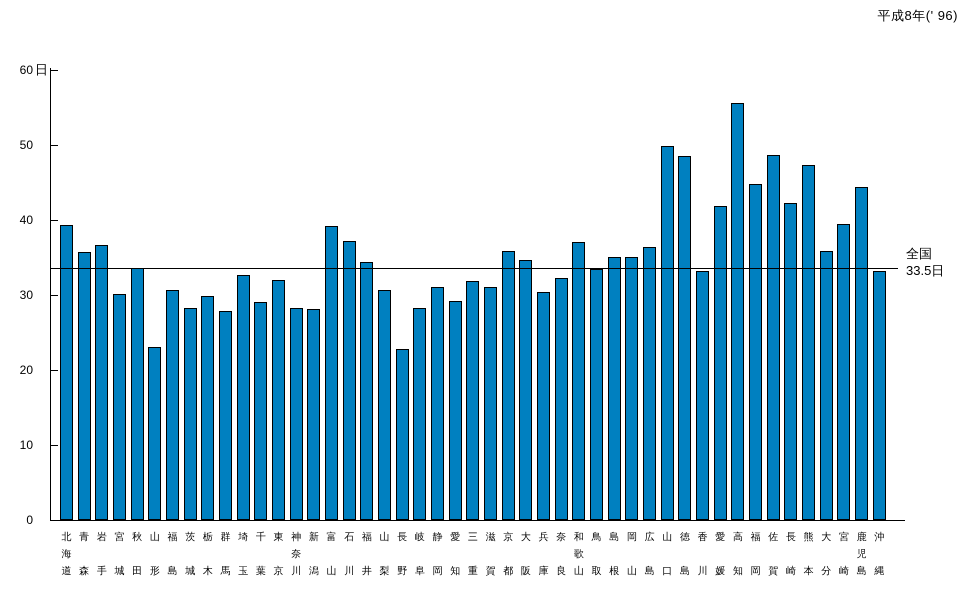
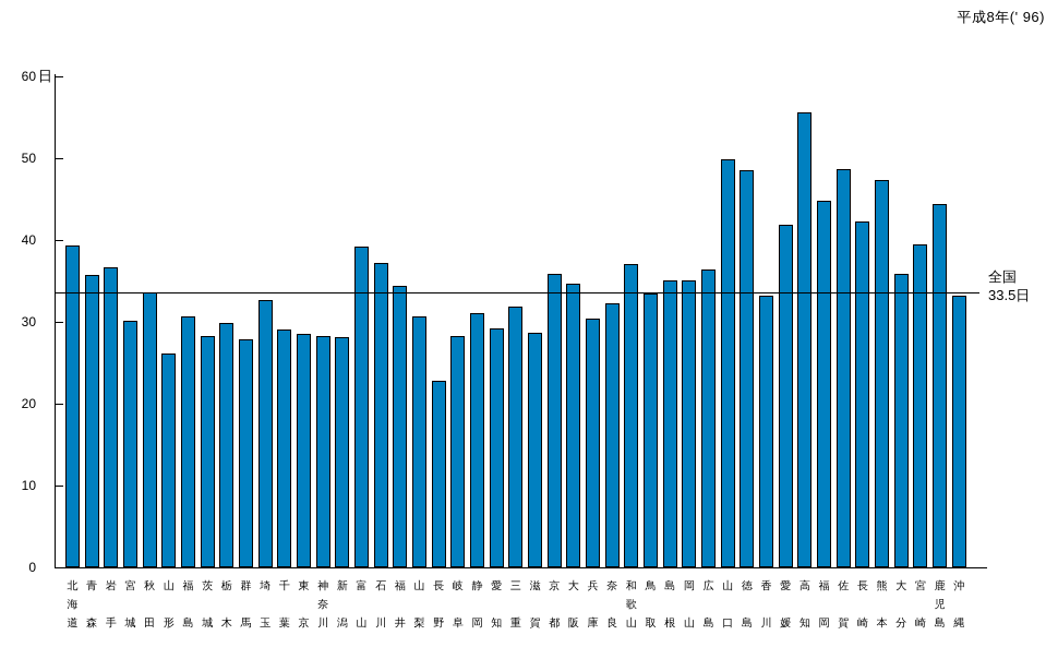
山形: 23 -> 26
東京: 32 -> 28
滋賀: 31 -> 29
